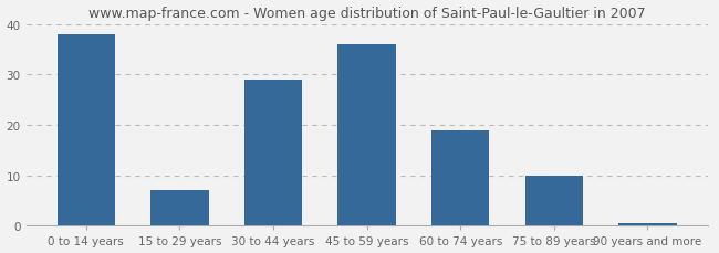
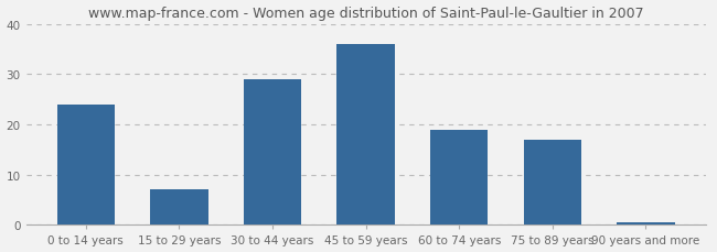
0 to 14 years: 38.0 -> 24.0
75 to 89 years: 10.0 -> 17.0
